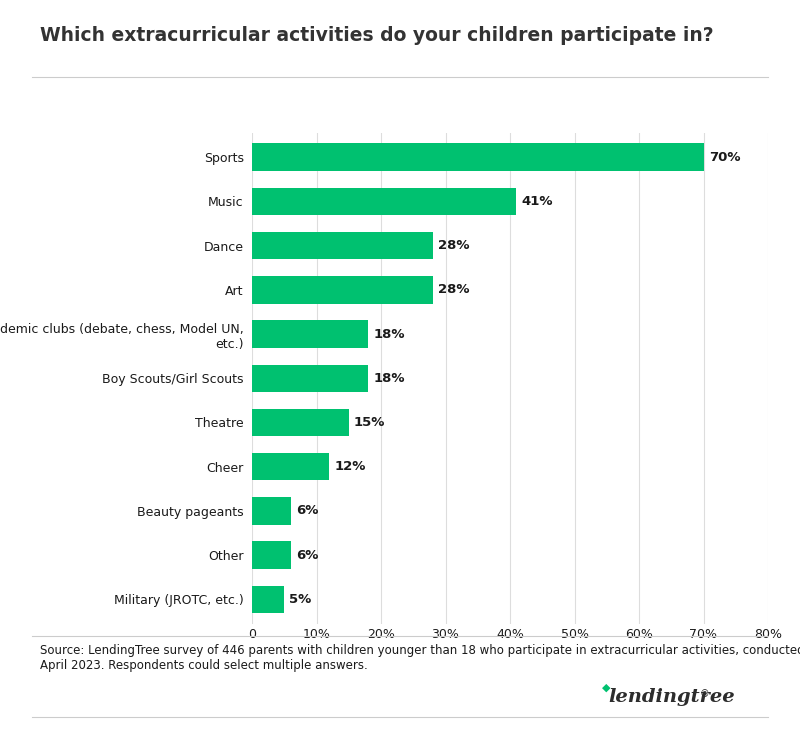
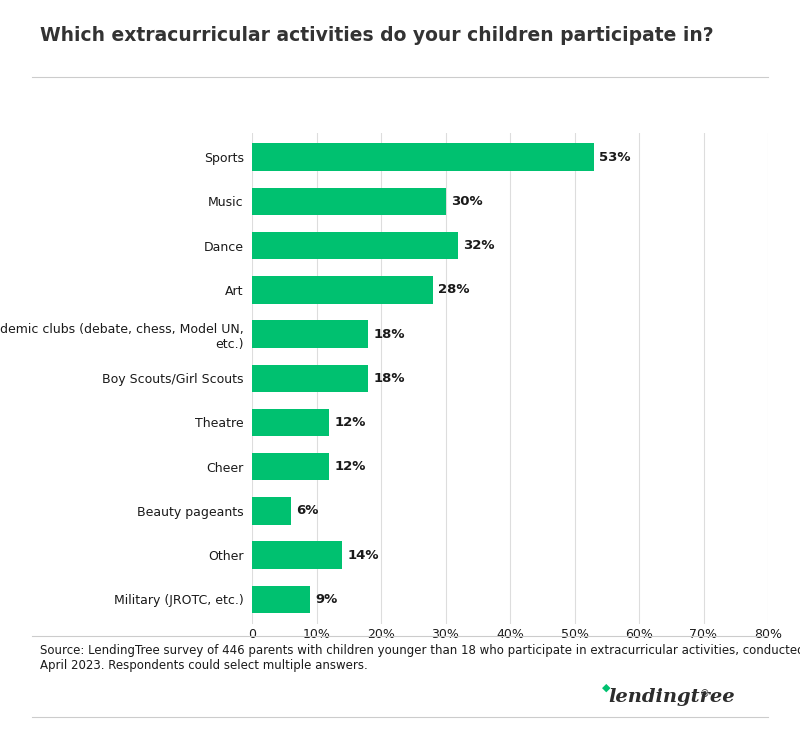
Sports: 70% -> 53%
Music: 41% -> 30%
Dance: 28% -> 32%
Theatre: 15% -> 12%
Other: 6% -> 14%
Military (JROTC, etc.): 5% -> 9%
